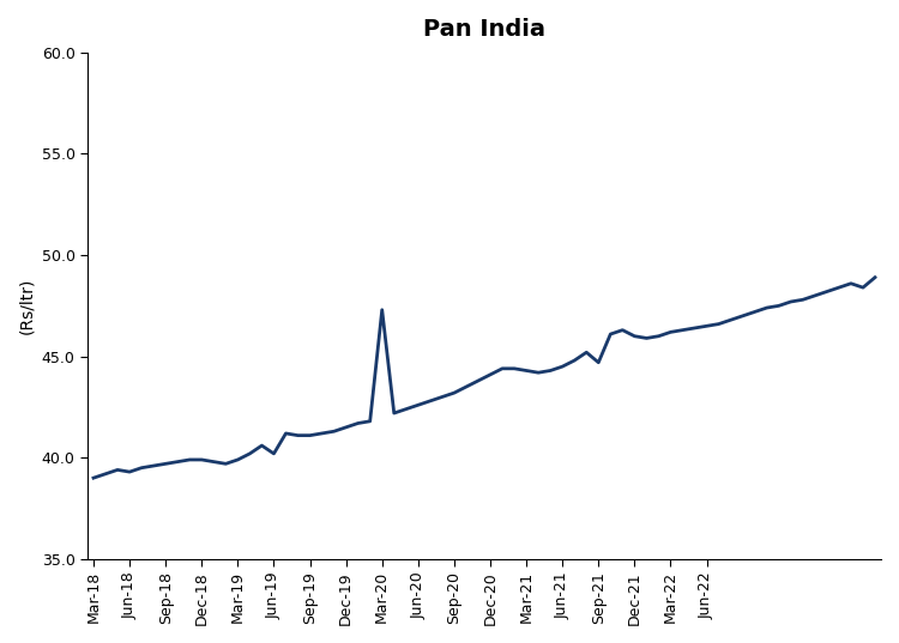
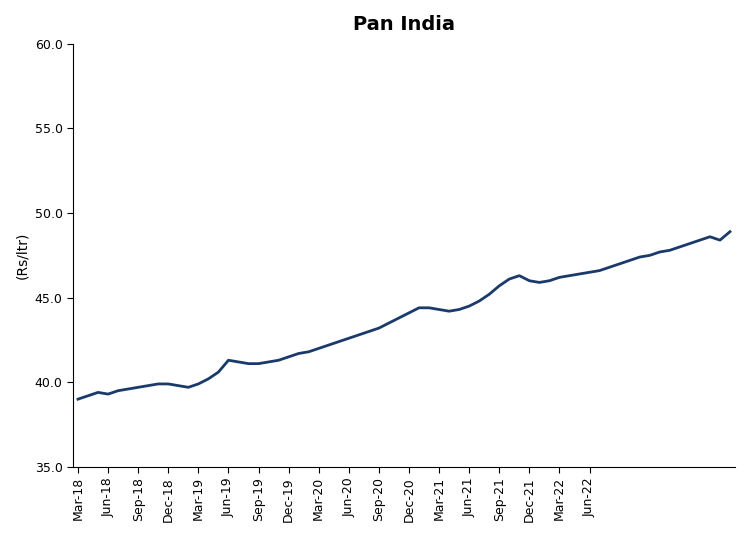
Jun-19: 40.2 -> 41.3
Mar-20: 47.3 -> 42.0
Sep-21: 44.7 -> 45.7
